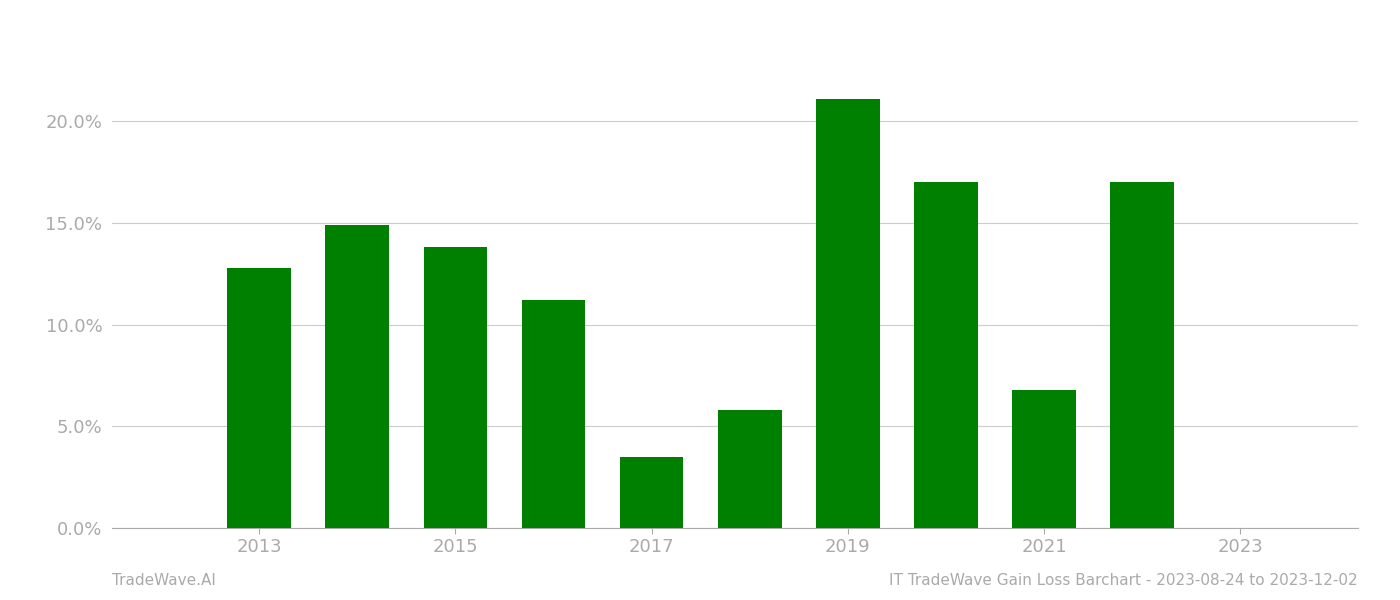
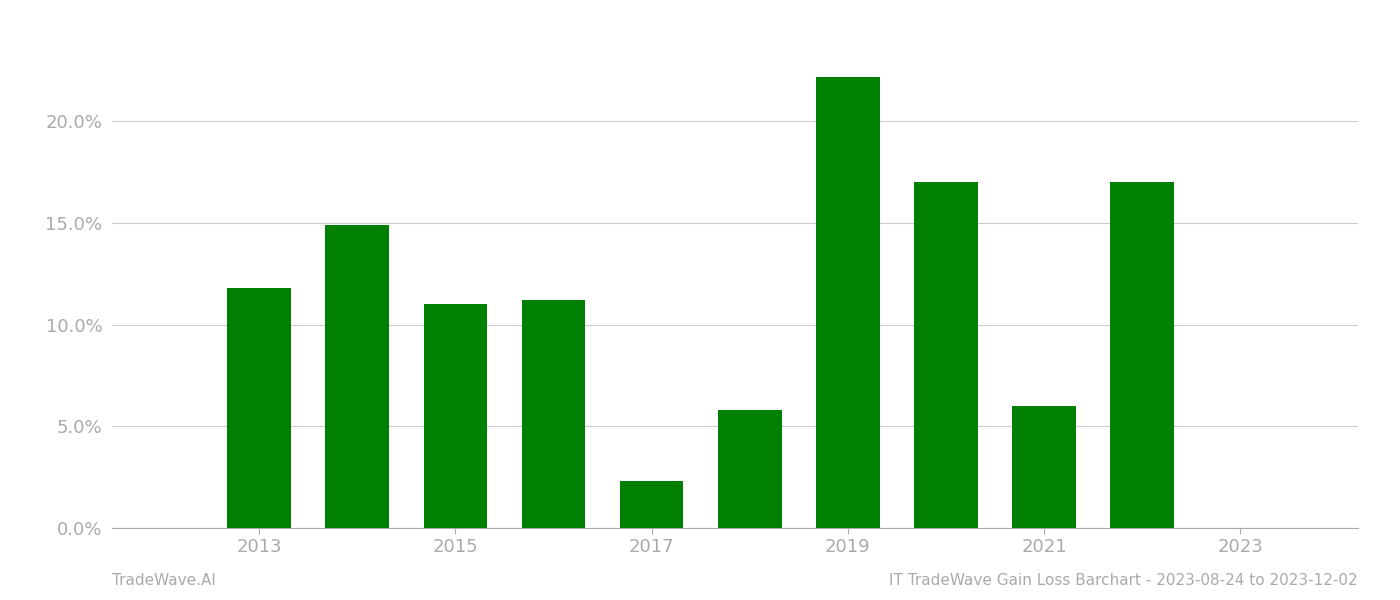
2013: 12.8% -> 11.8%
2015: 13.8% -> 11.0%
2017: 3.5% -> 2.3%
2019: 21.1% -> 22.2%
2021: 6.8% -> 6.0%
